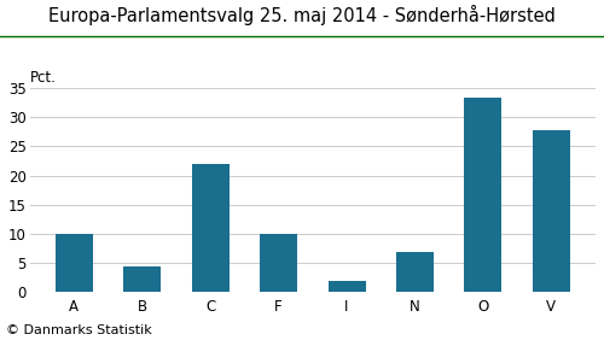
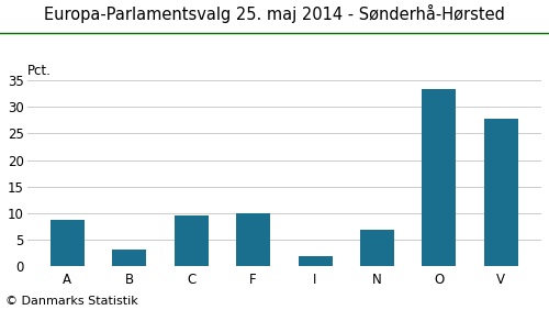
A: 10.0 -> 8.8
B: 4.5 -> 3.1
C: 22.0 -> 9.5
